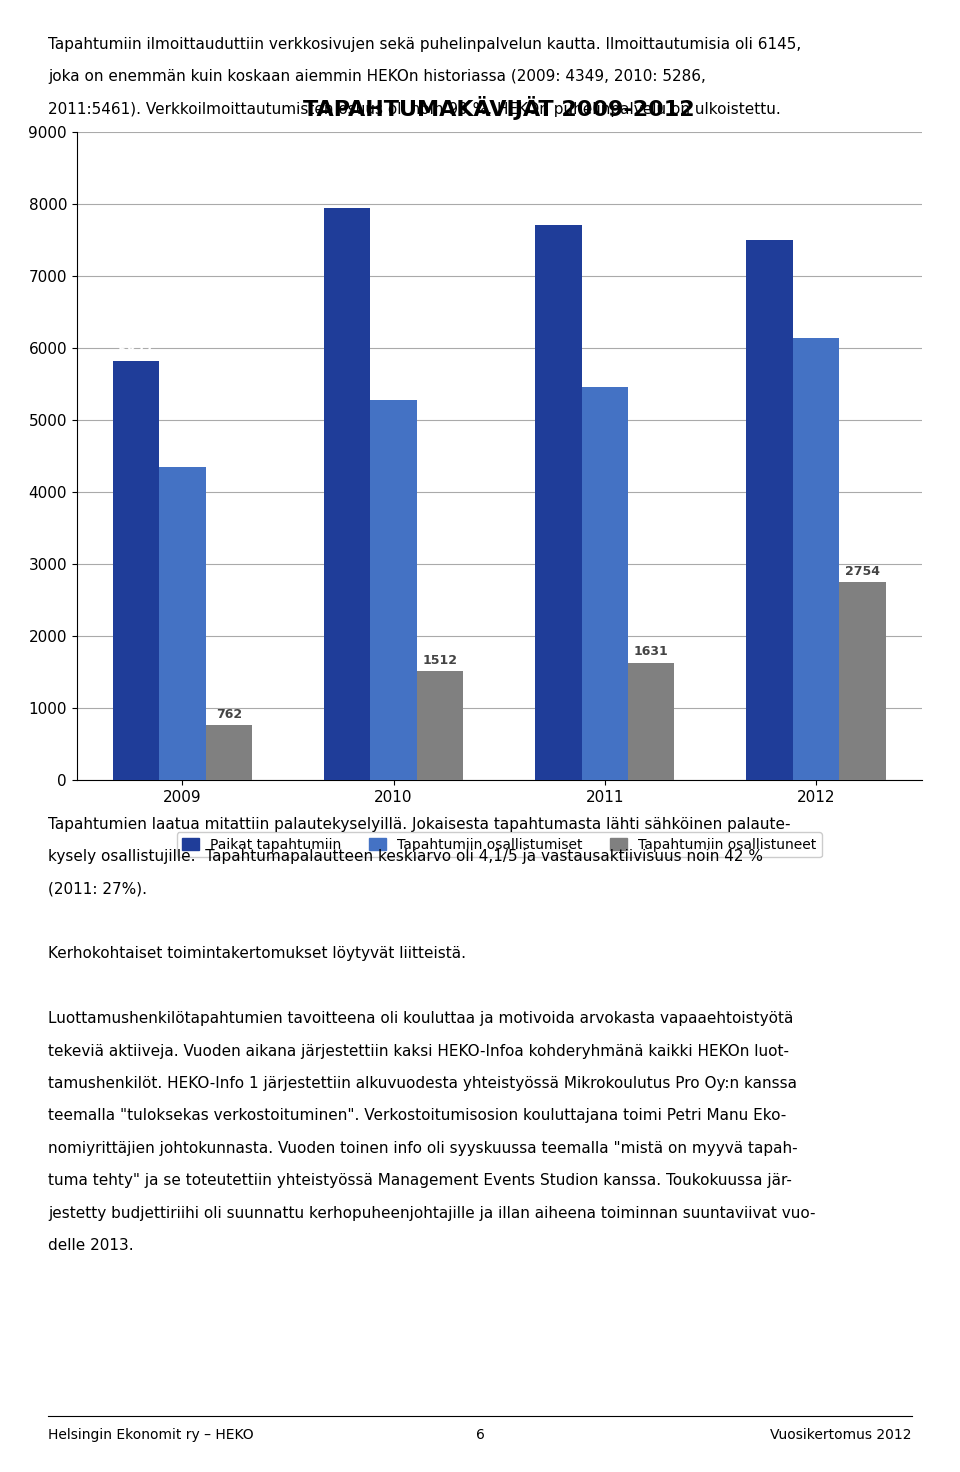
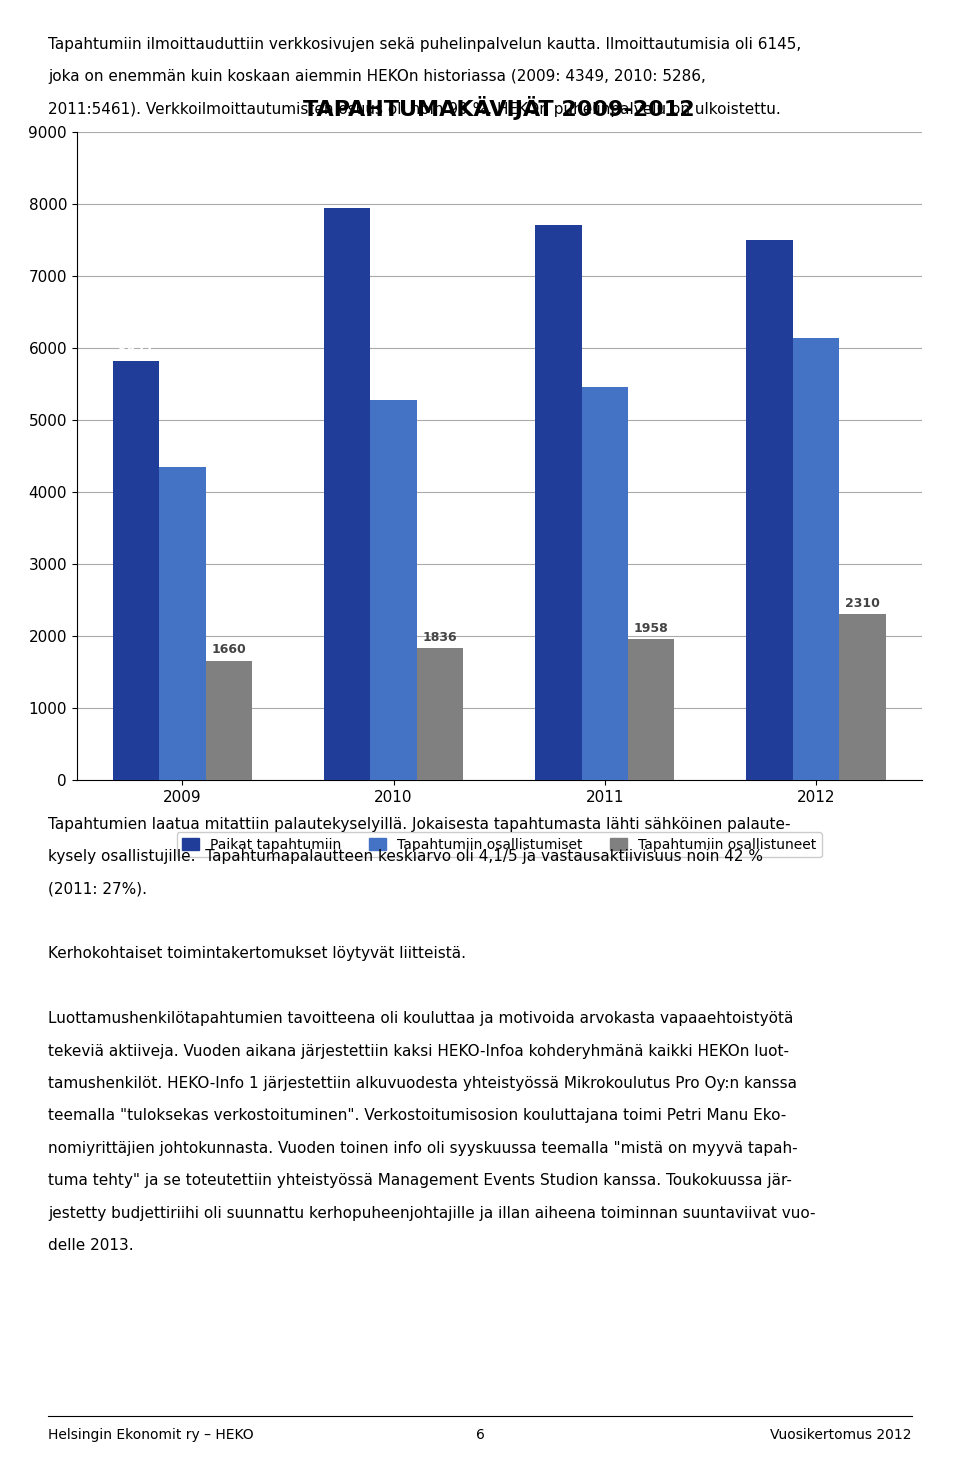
Tapahtumiin osallistuneet/2009: 762 -> 1660
Tapahtumiin osallistuneet/2010: 1512 -> 1836
Tapahtumiin osallistuneet/2011: 1631 -> 1958
Tapahtumiin osallistuneet/2012: 2754 -> 2310
